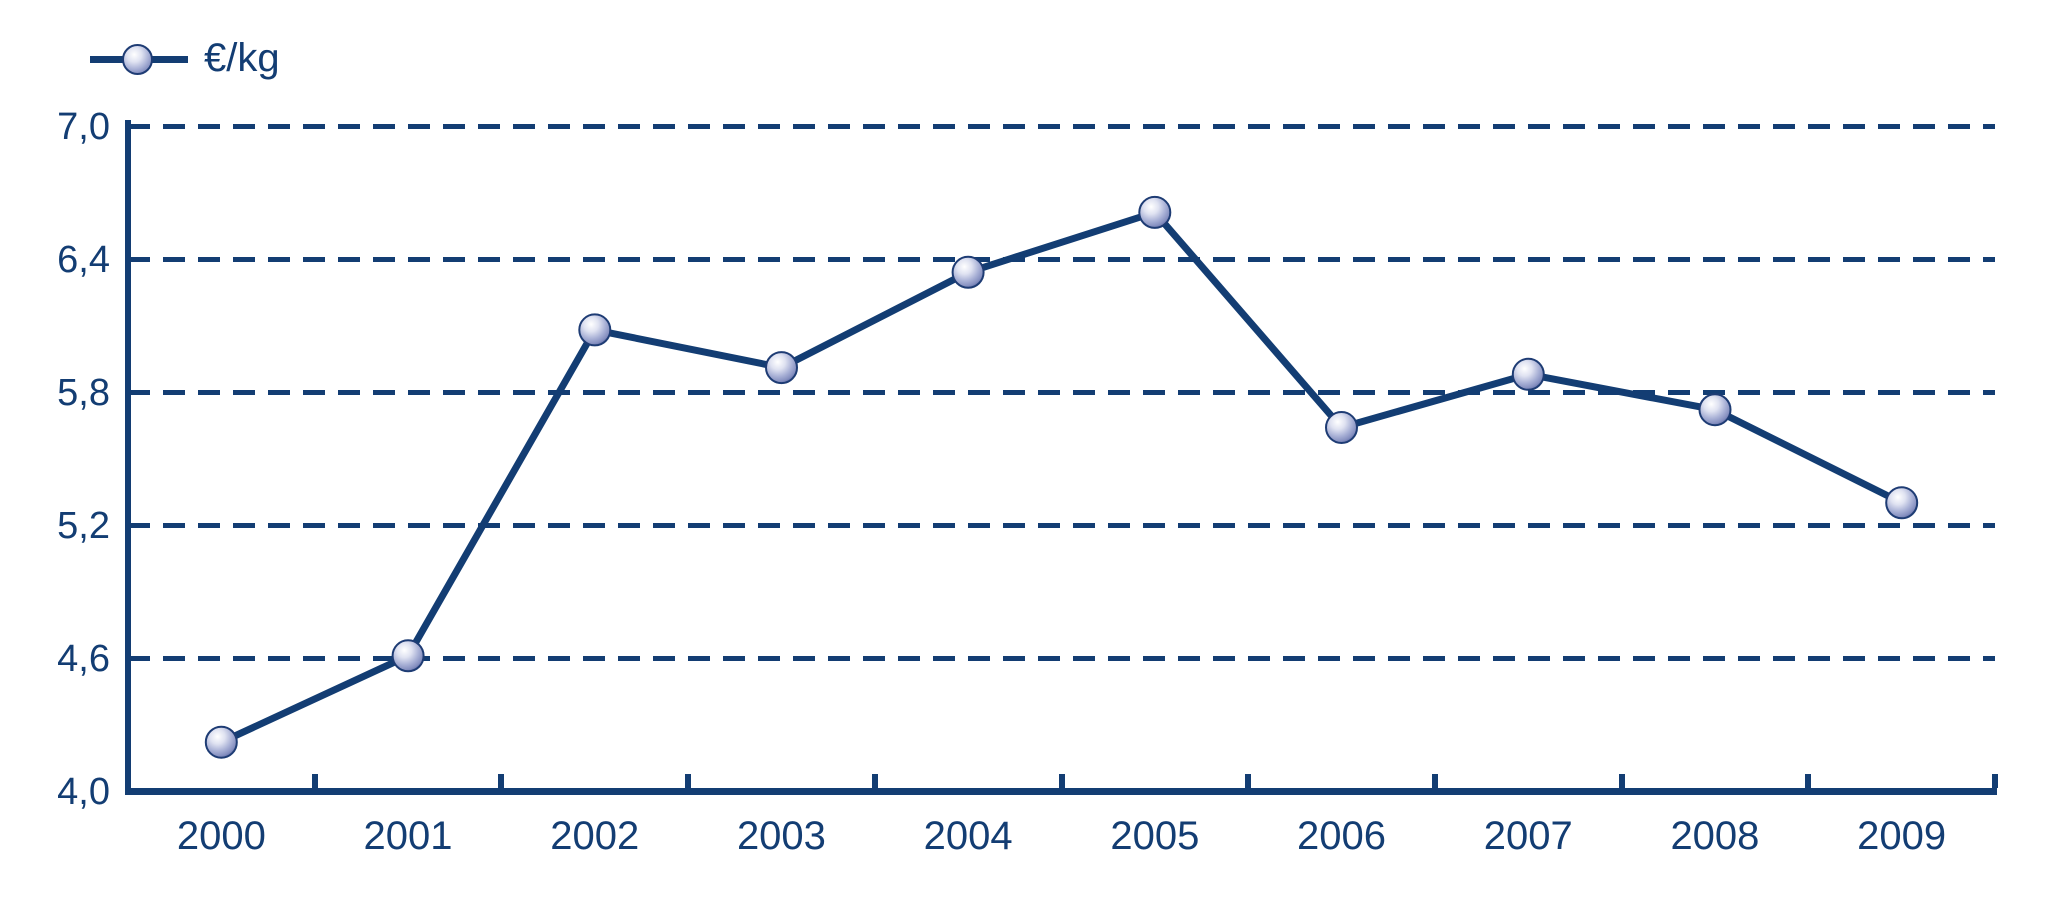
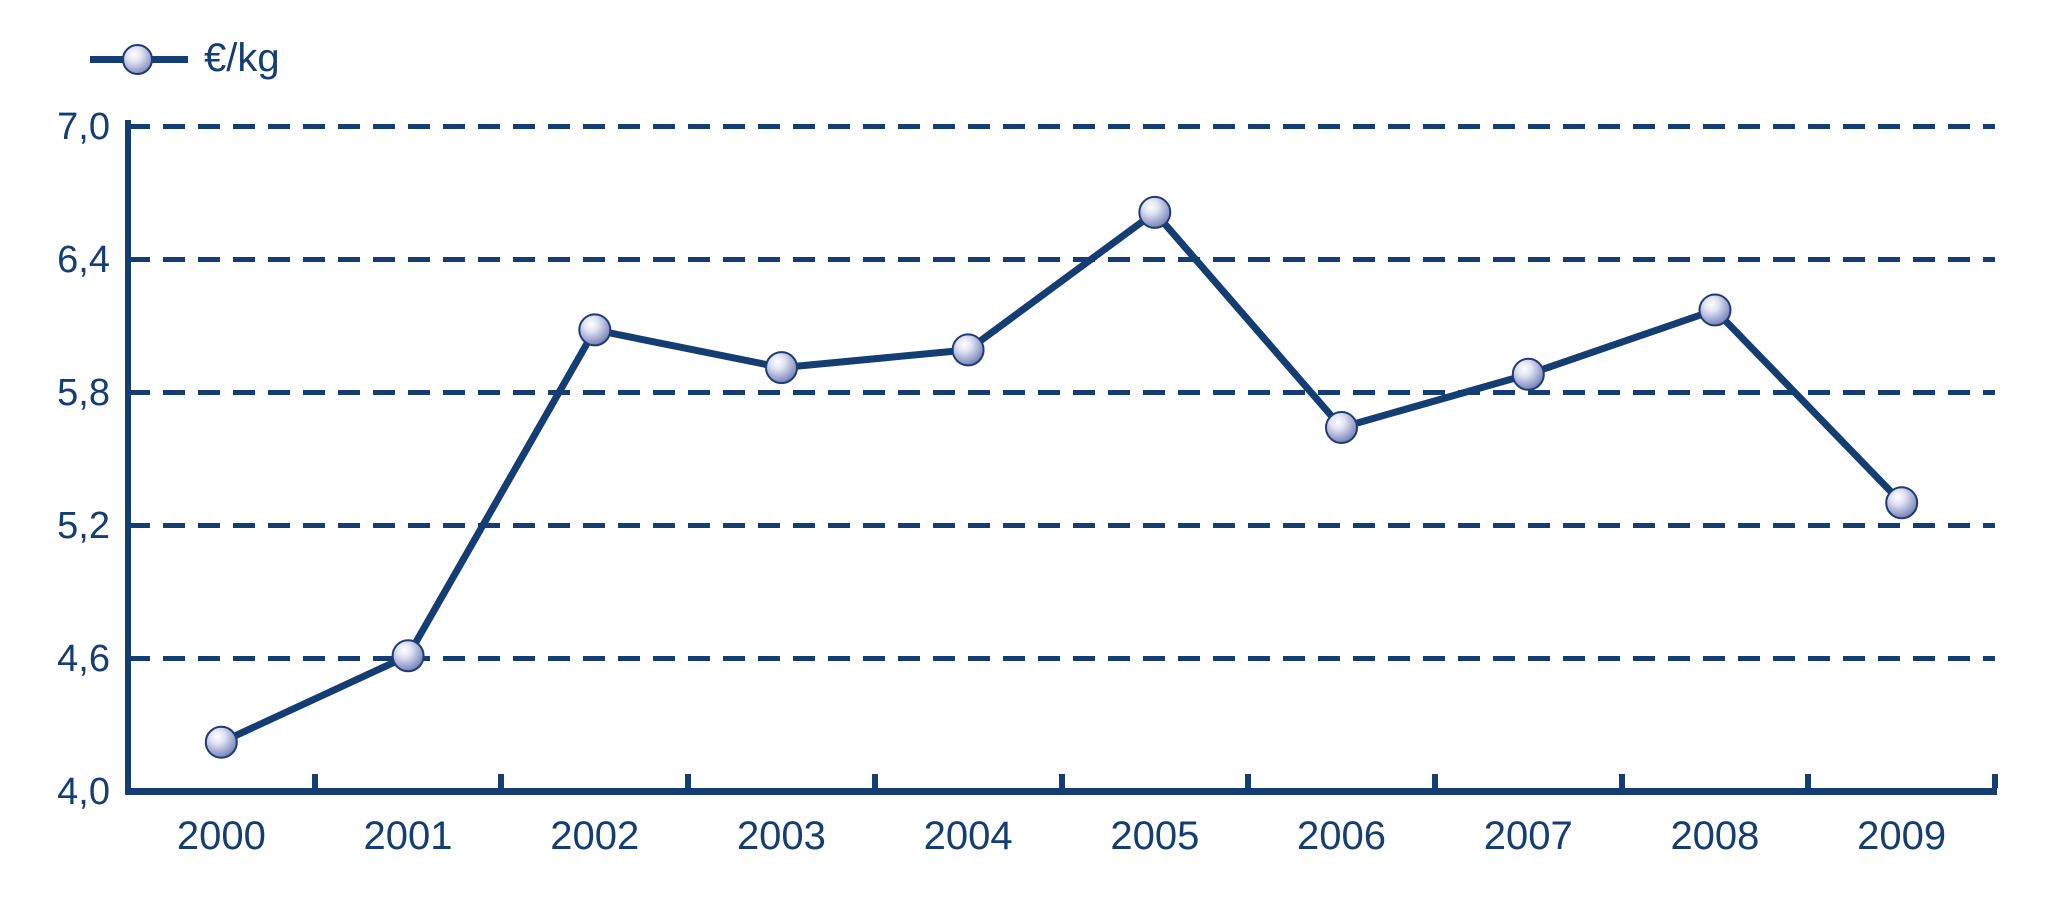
2004: 6,34 -> 5,99
2008: 5,72 -> 6,17
